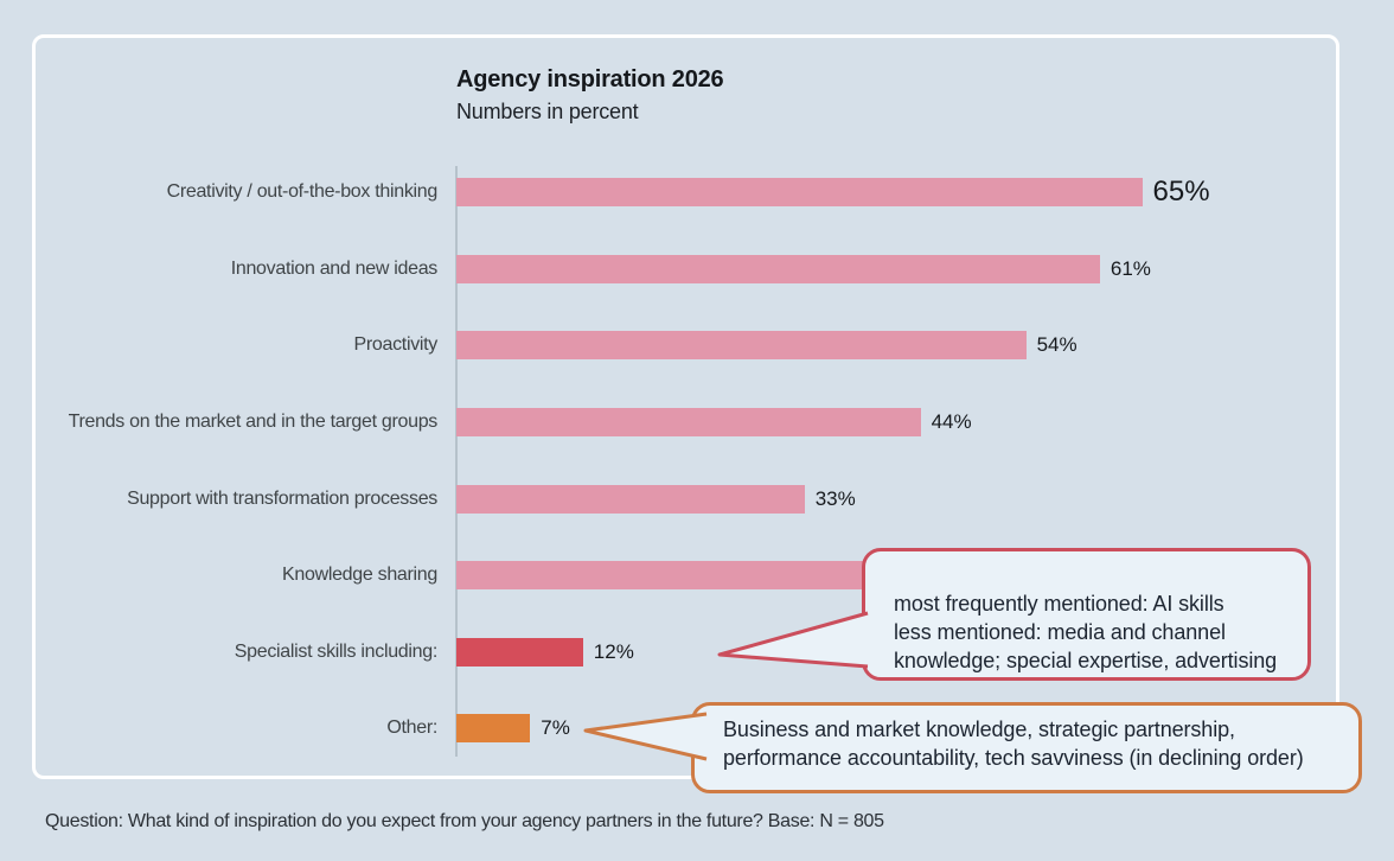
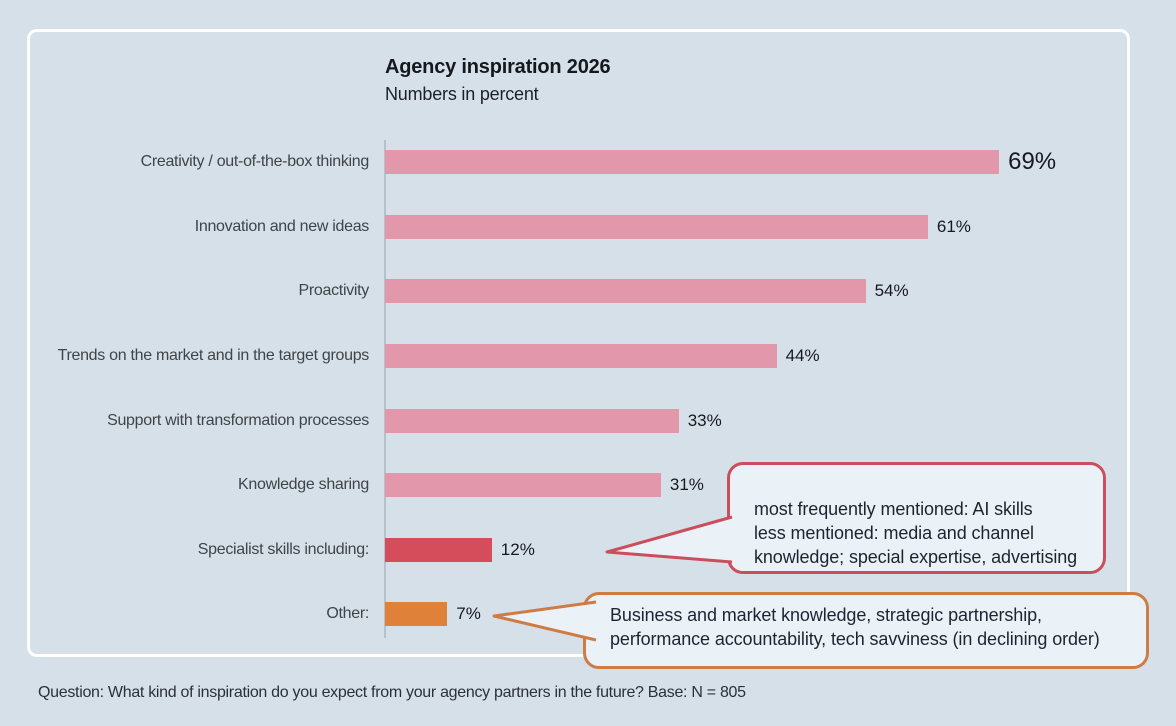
Creativity / out-of-the-box thinking: 65% -> 69%
Knowledge sharing: 43% -> 31%
